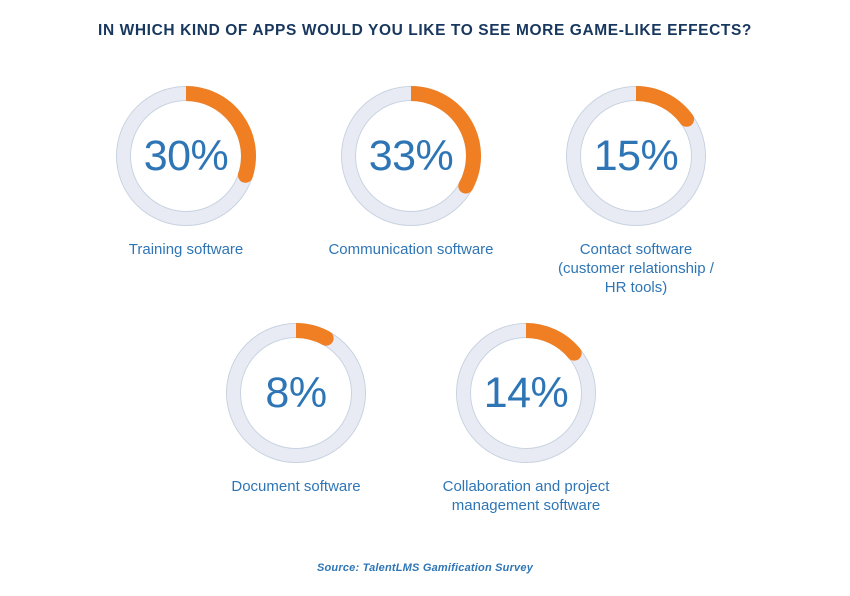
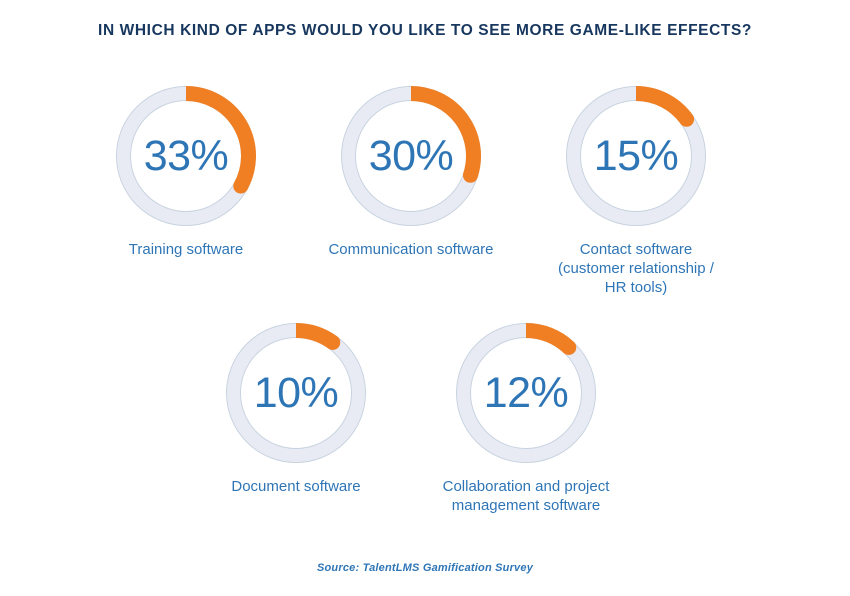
Training software: 30% -> 33%
Communication software: 33% -> 30%
Document software: 8% -> 10%
Collaboration and project management software: 14% -> 12%
